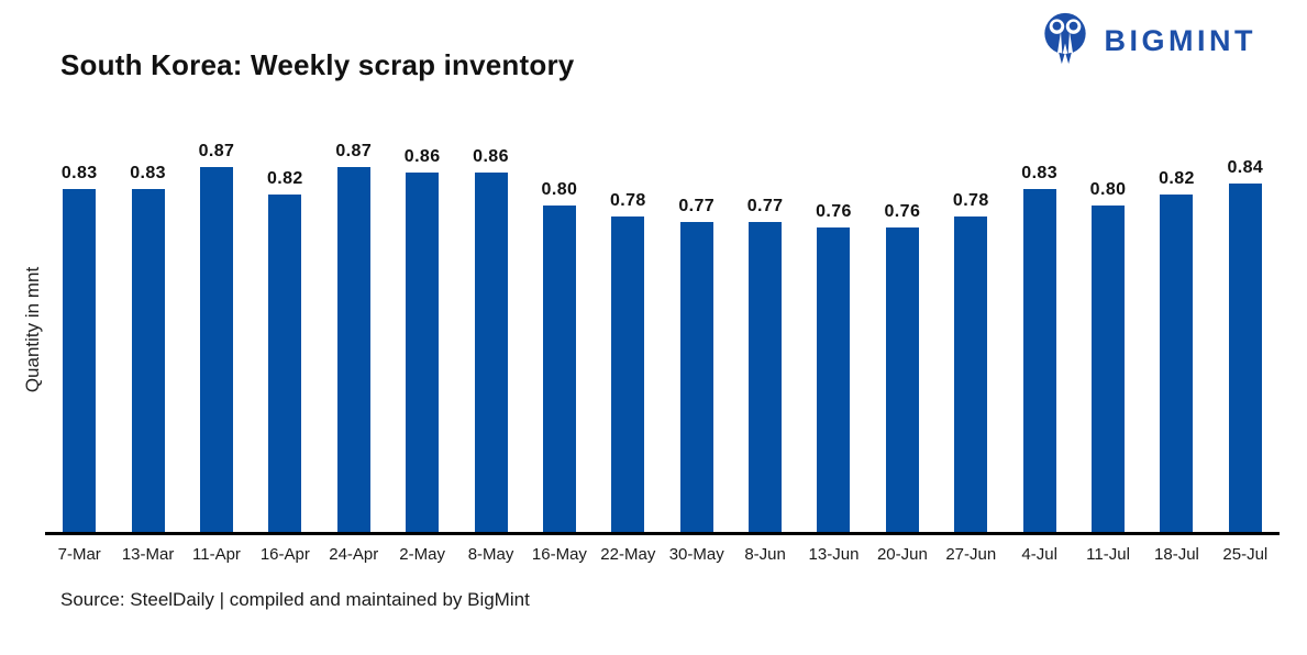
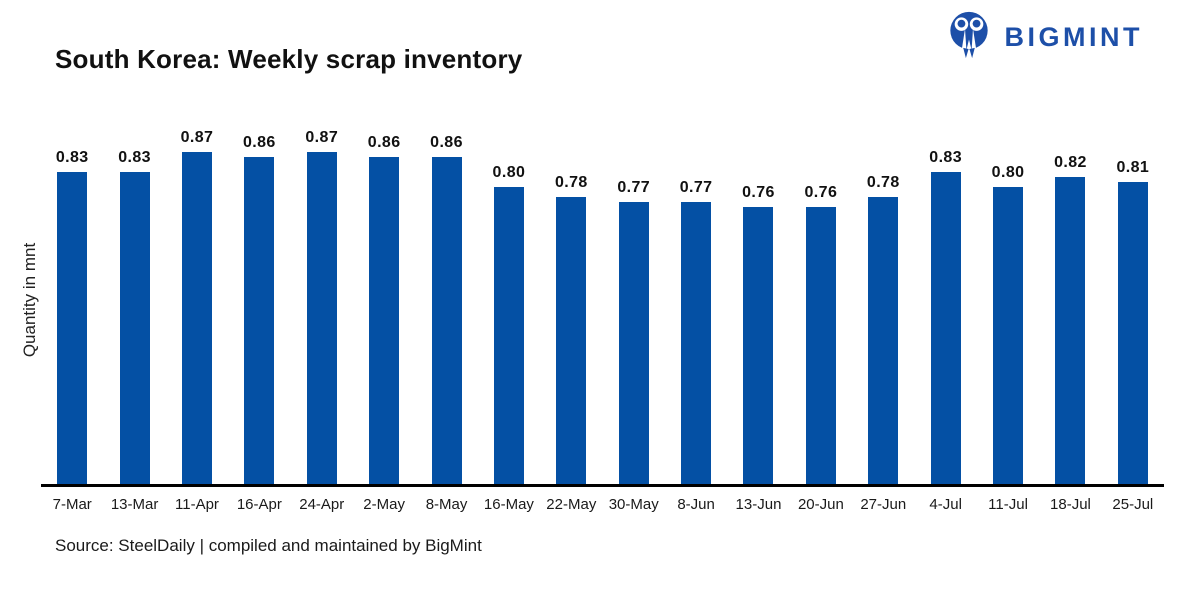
16-Apr: 0.82 -> 0.86
25-Jul: 0.84 -> 0.81
